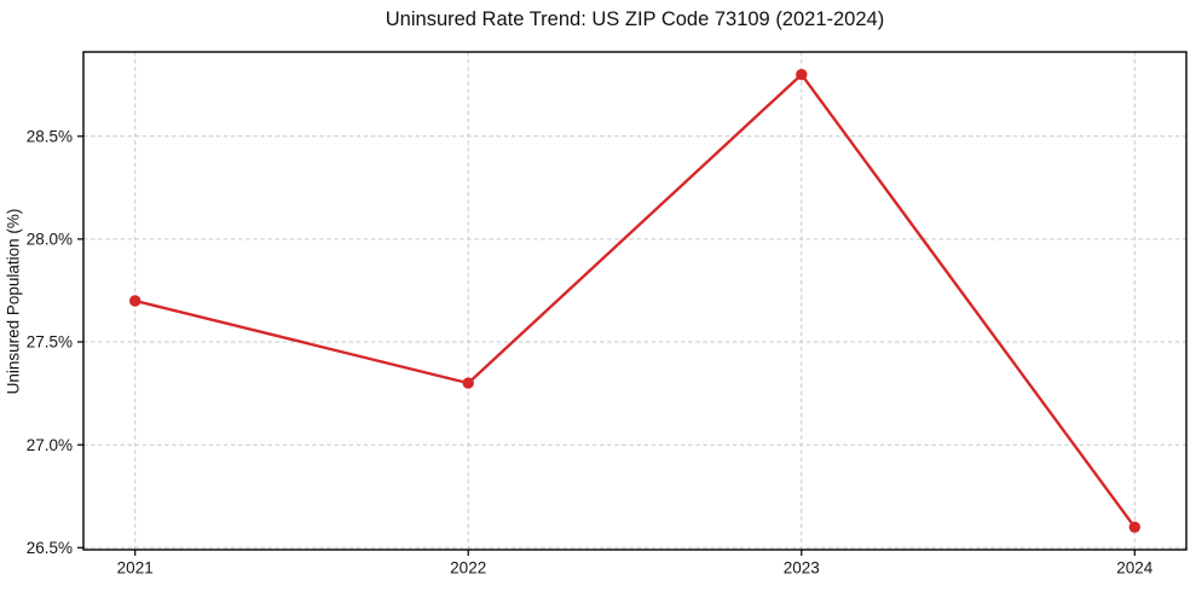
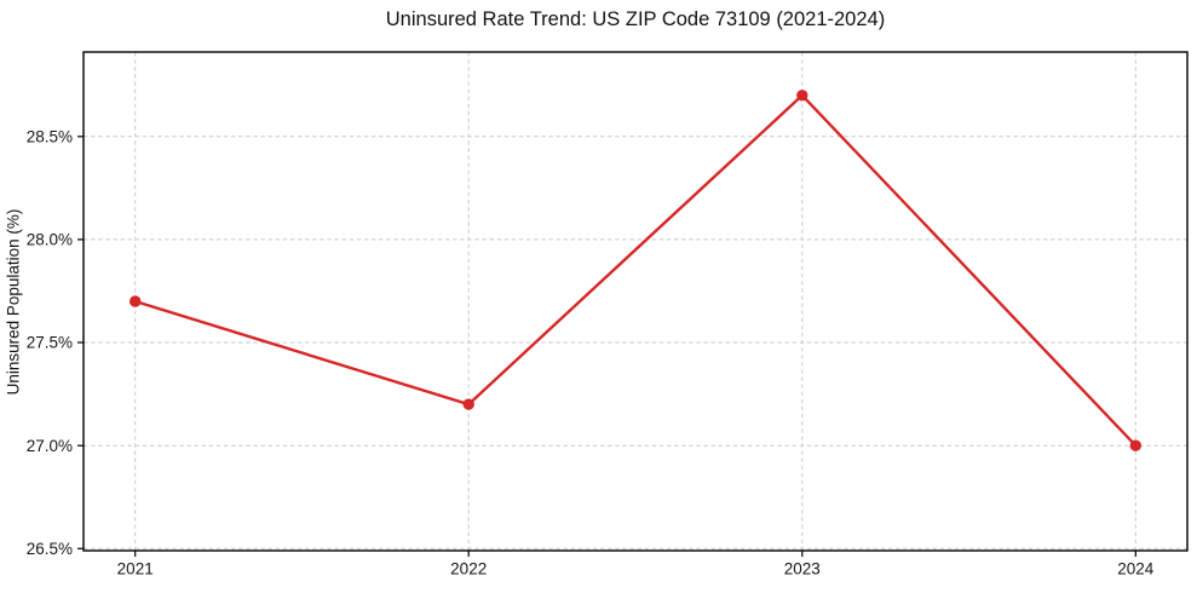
2022: 27.3% -> 27.2%
2023: 28.8% -> 28.7%
2024: 26.6% -> 27.0%
